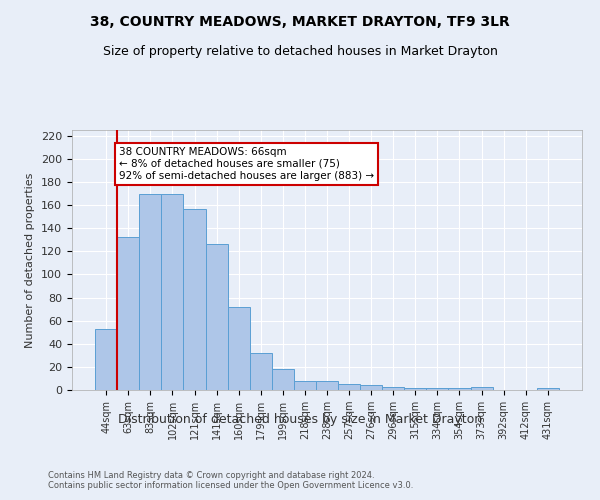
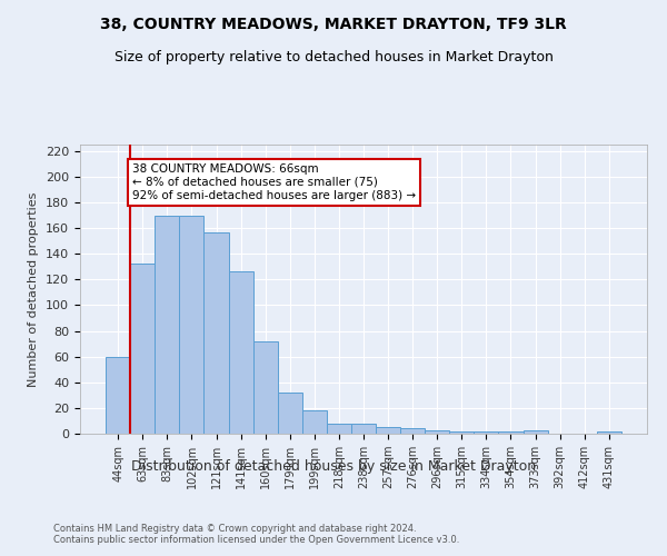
44sqm: 53 -> 60
